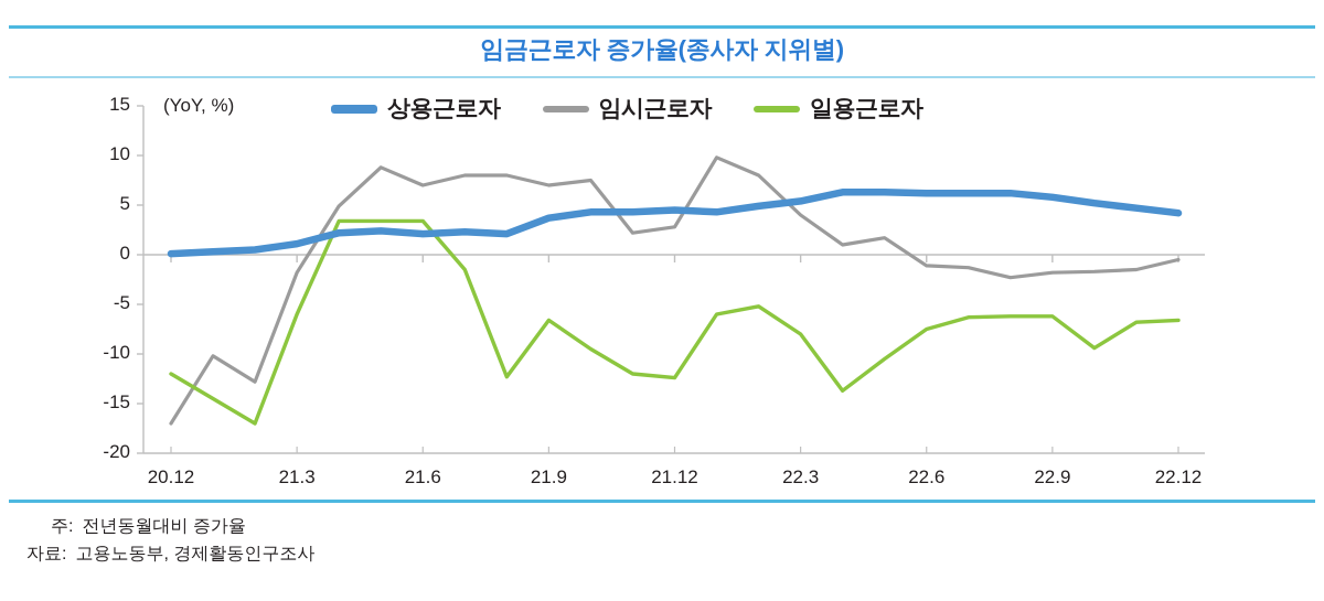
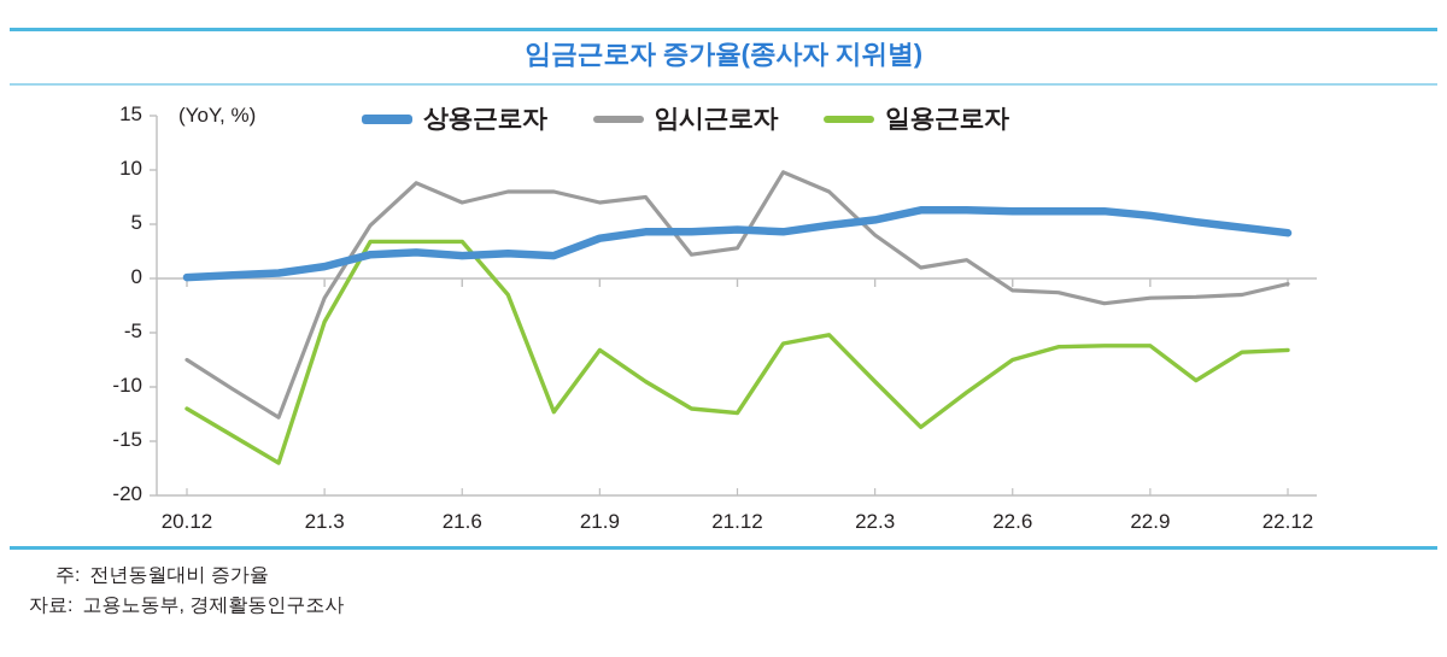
임시근로자/20.12: -17 -> -8
일용근로자/21.3: -6 -> -4
일용근로자/22.3: -8 -> -10
